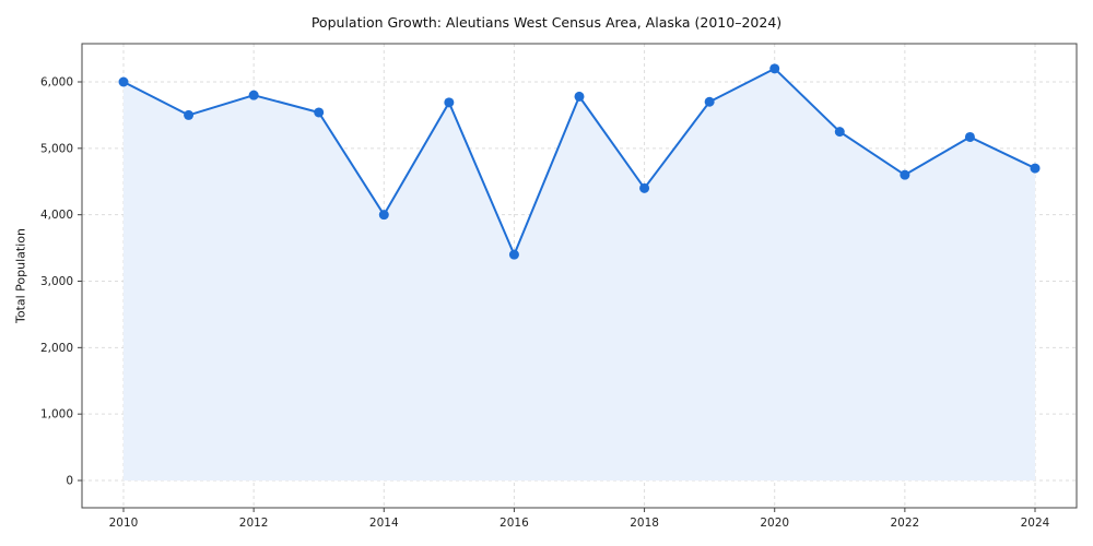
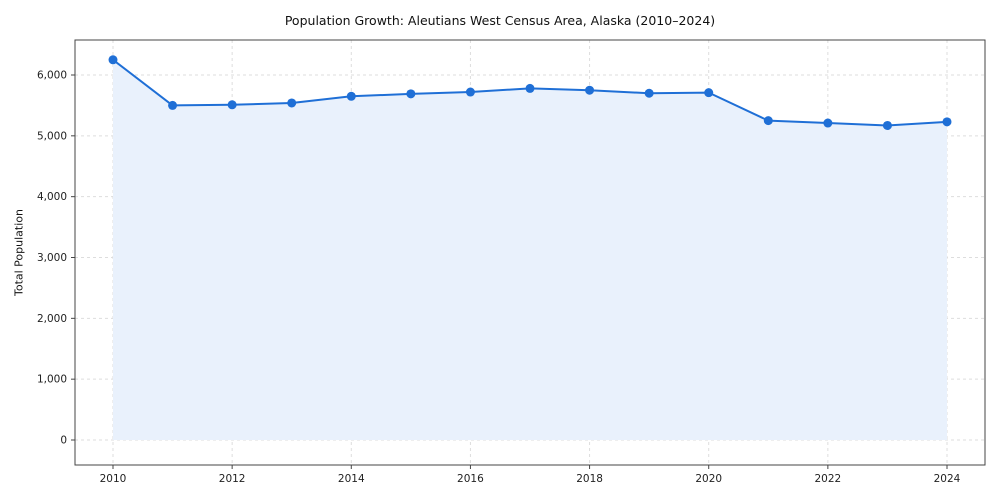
2010: 6000 -> 6200
2012: 5800 -> 5500
2014: 4000 -> 5600
2016: 3400 -> 5700
2018: 4400 -> 5800
2020: 6200 -> 5700
2022: 4600 -> 5200
2024: 4700 -> 5200
